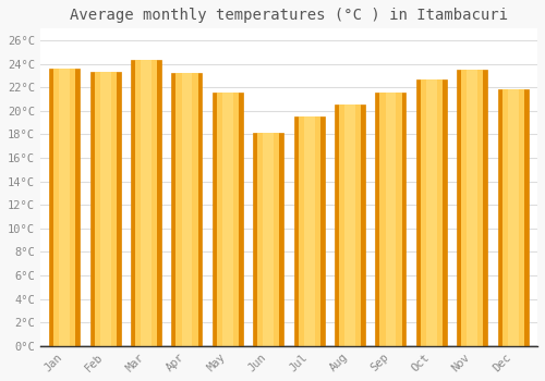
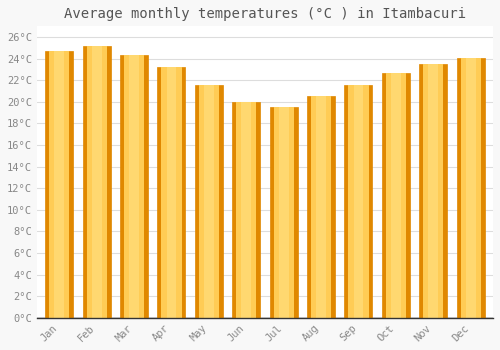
Jan: 23.6°C -> 24.7°C
Feb: 23.3°C -> 25.2°C
Jun: 18.1°C -> 20.0°C
Dec: 21.8°C -> 24.1°C
